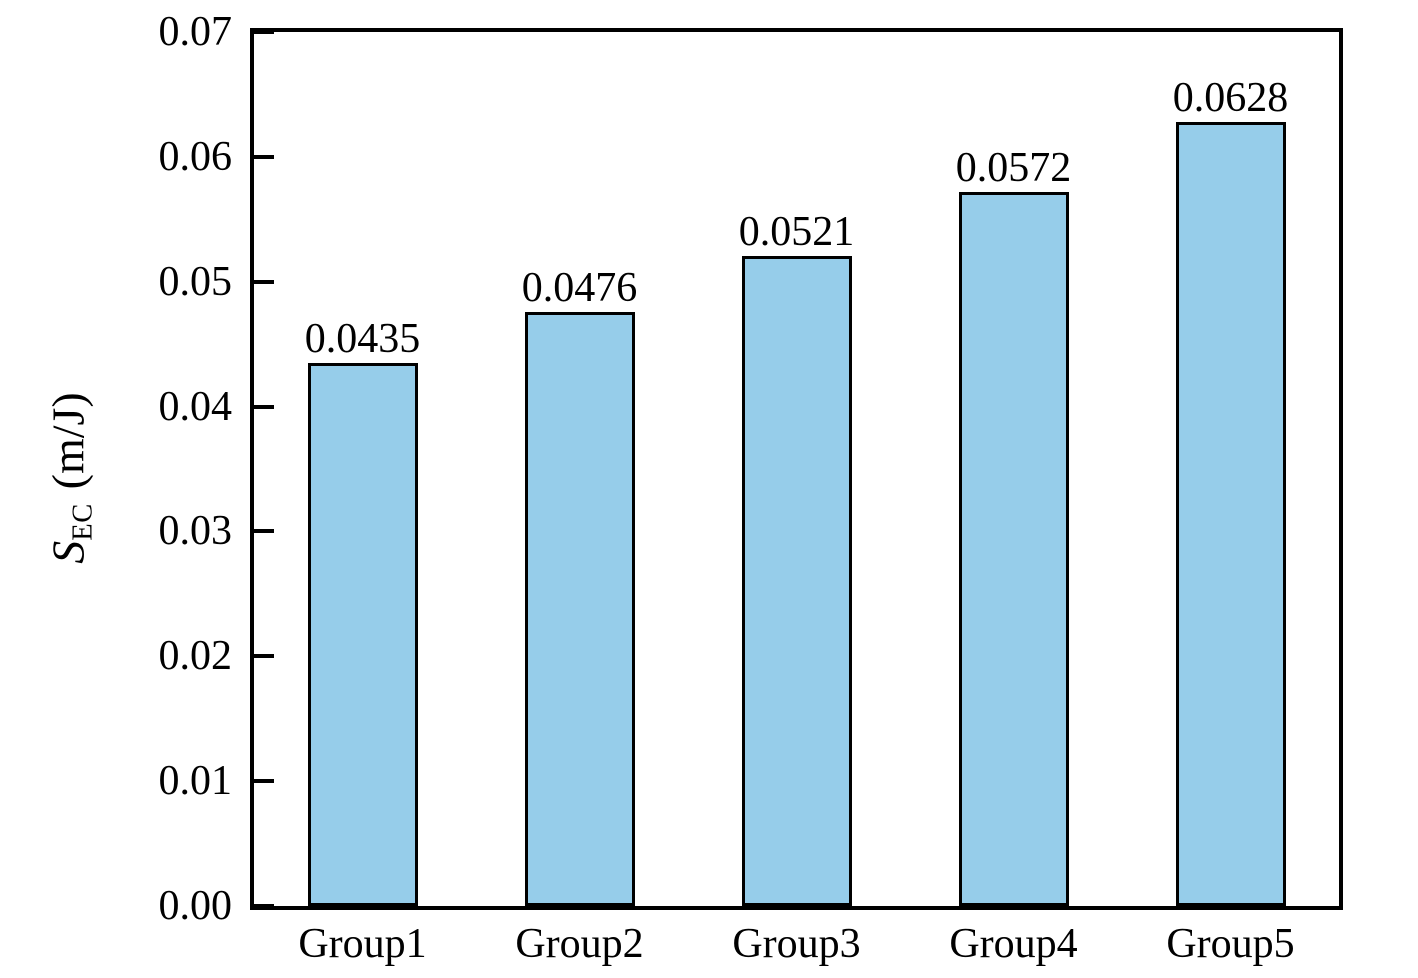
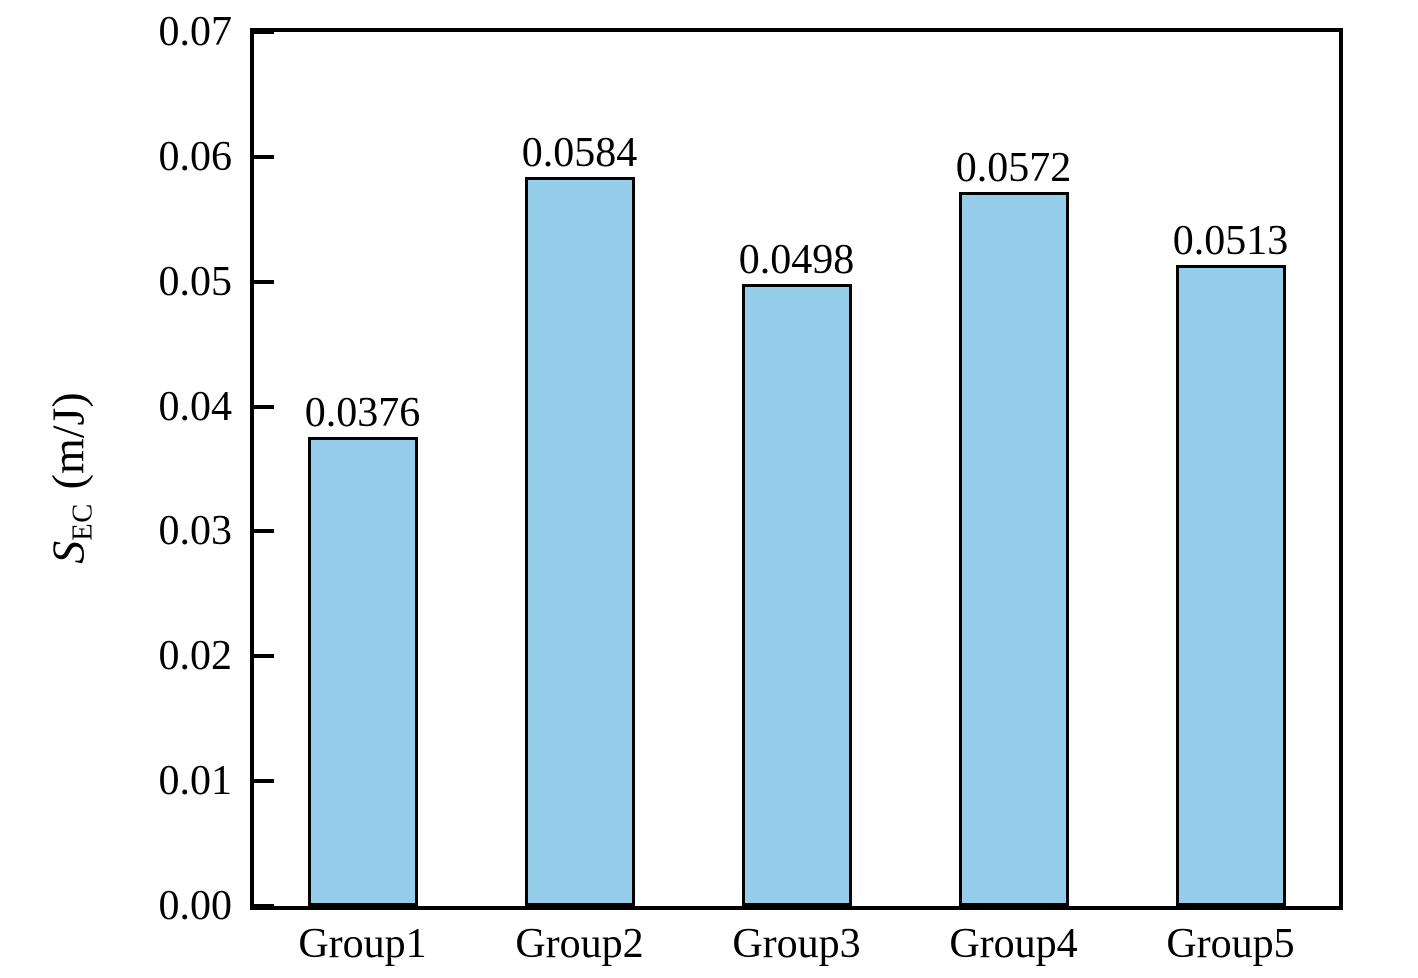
Group1: 0.0435 -> 0.0376
Group2: 0.0476 -> 0.0584
Group3: 0.0521 -> 0.0498
Group5: 0.0628 -> 0.0513
